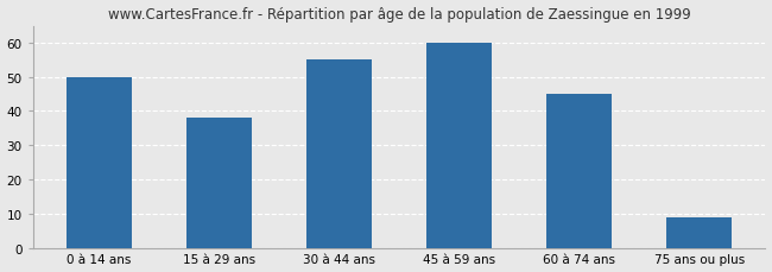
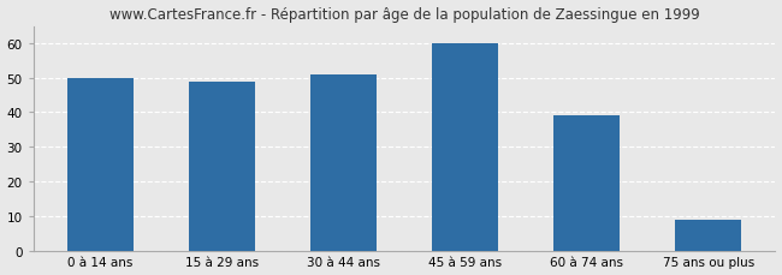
15 à 29 ans: 38 -> 49
30 à 44 ans: 55 -> 51
60 à 74 ans: 45 -> 39
